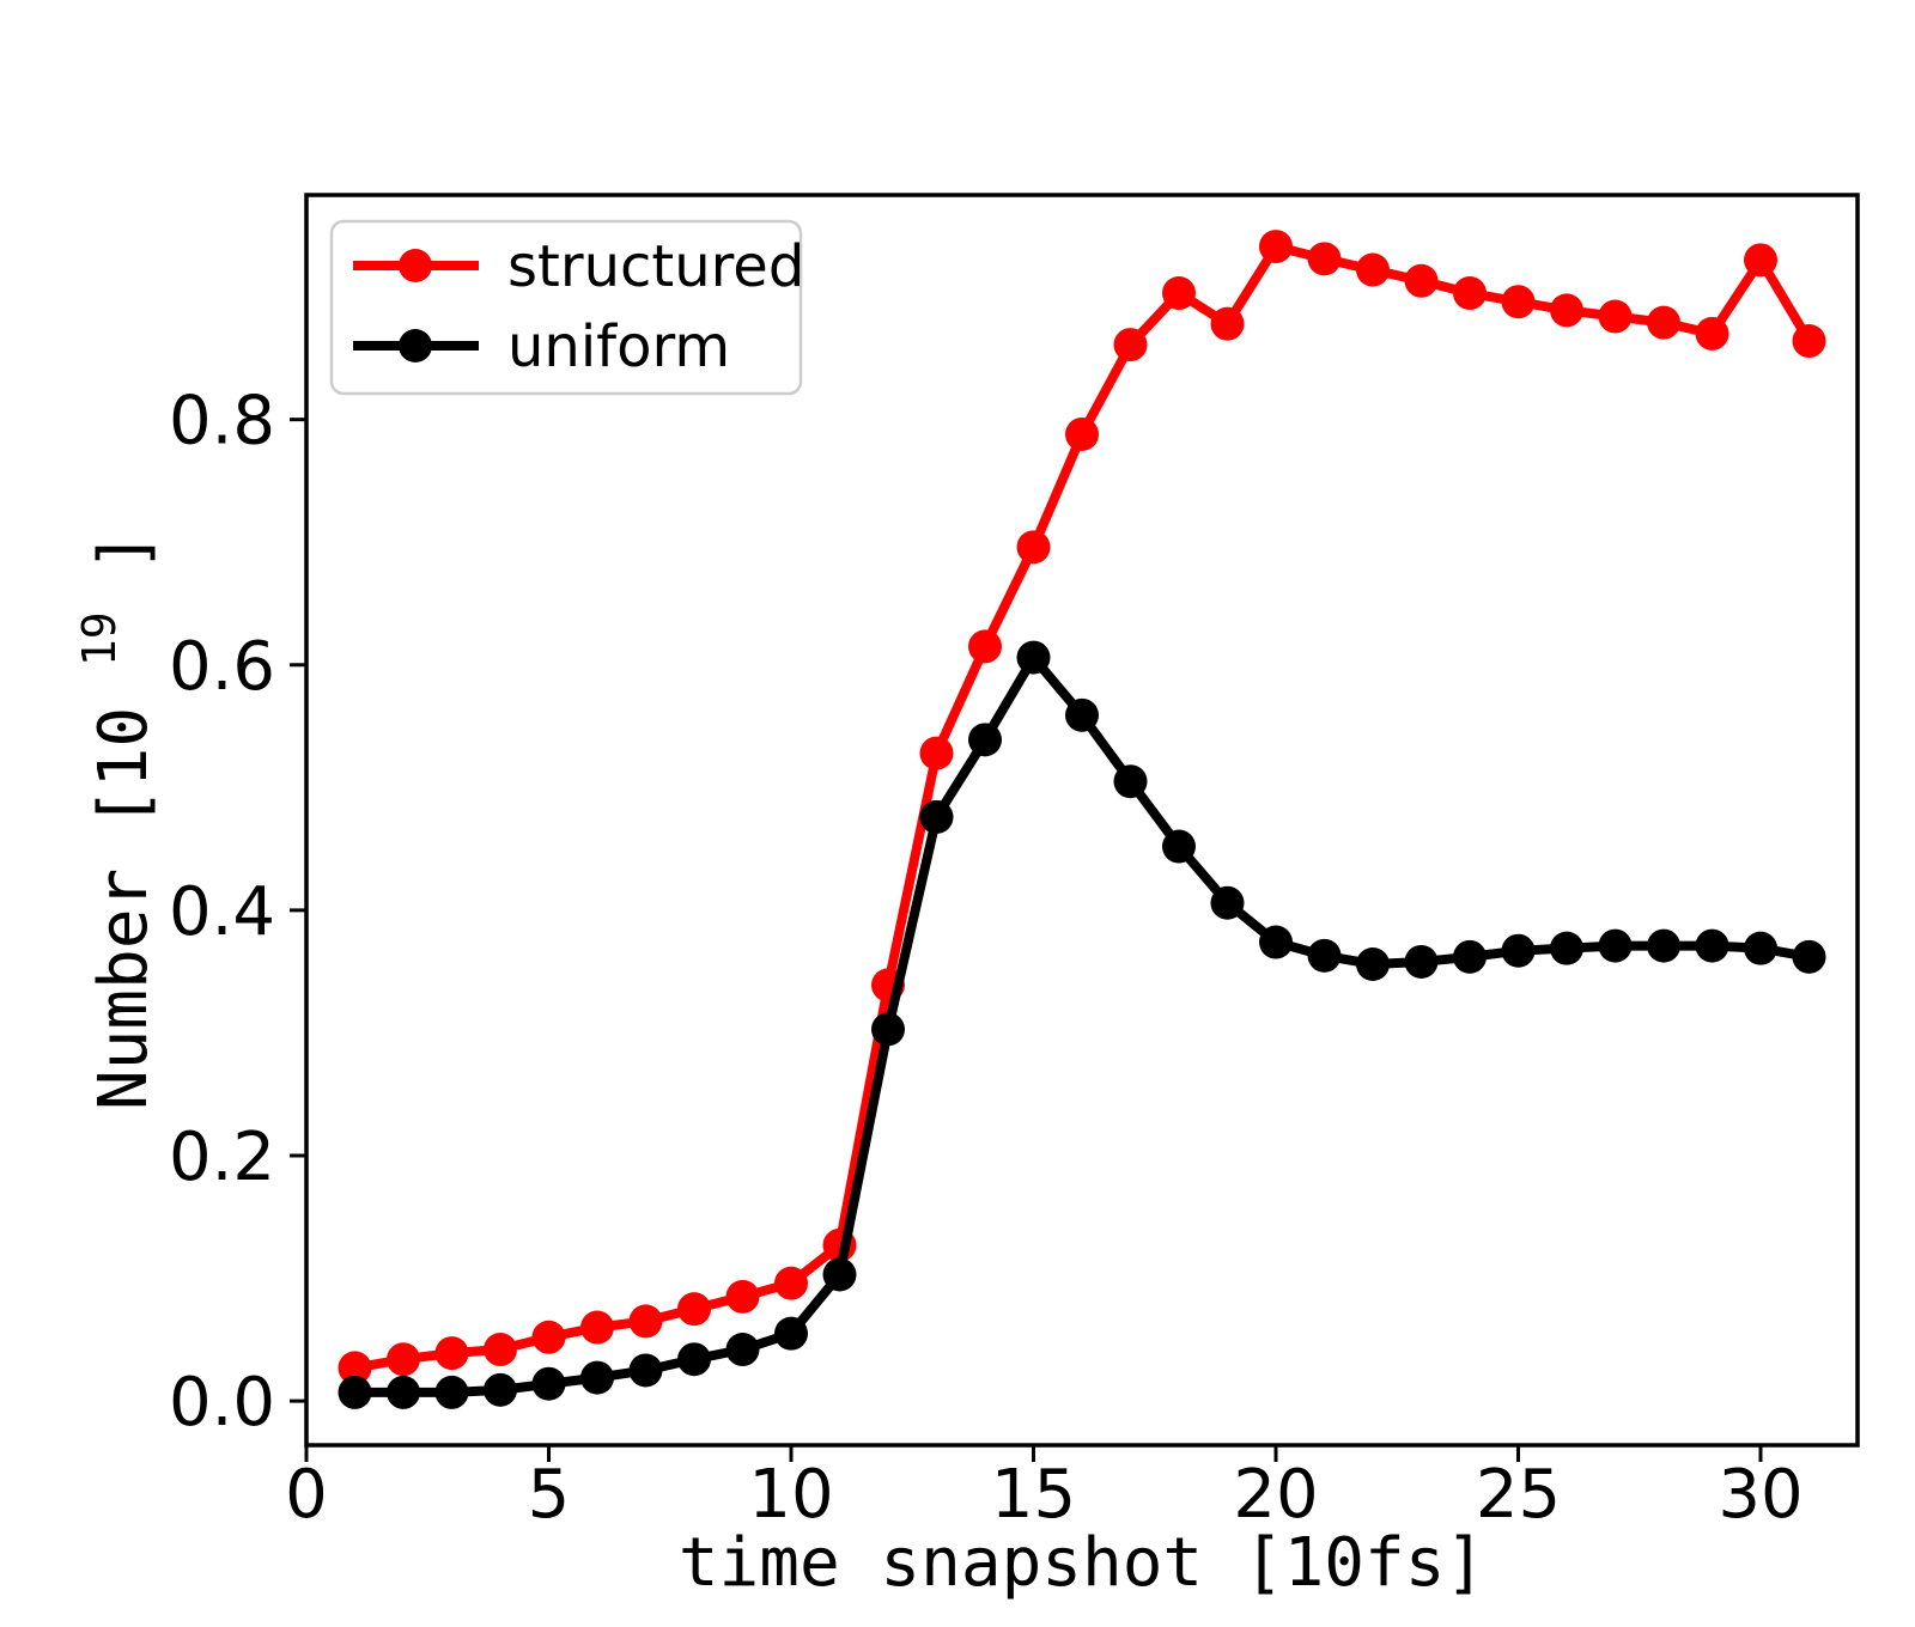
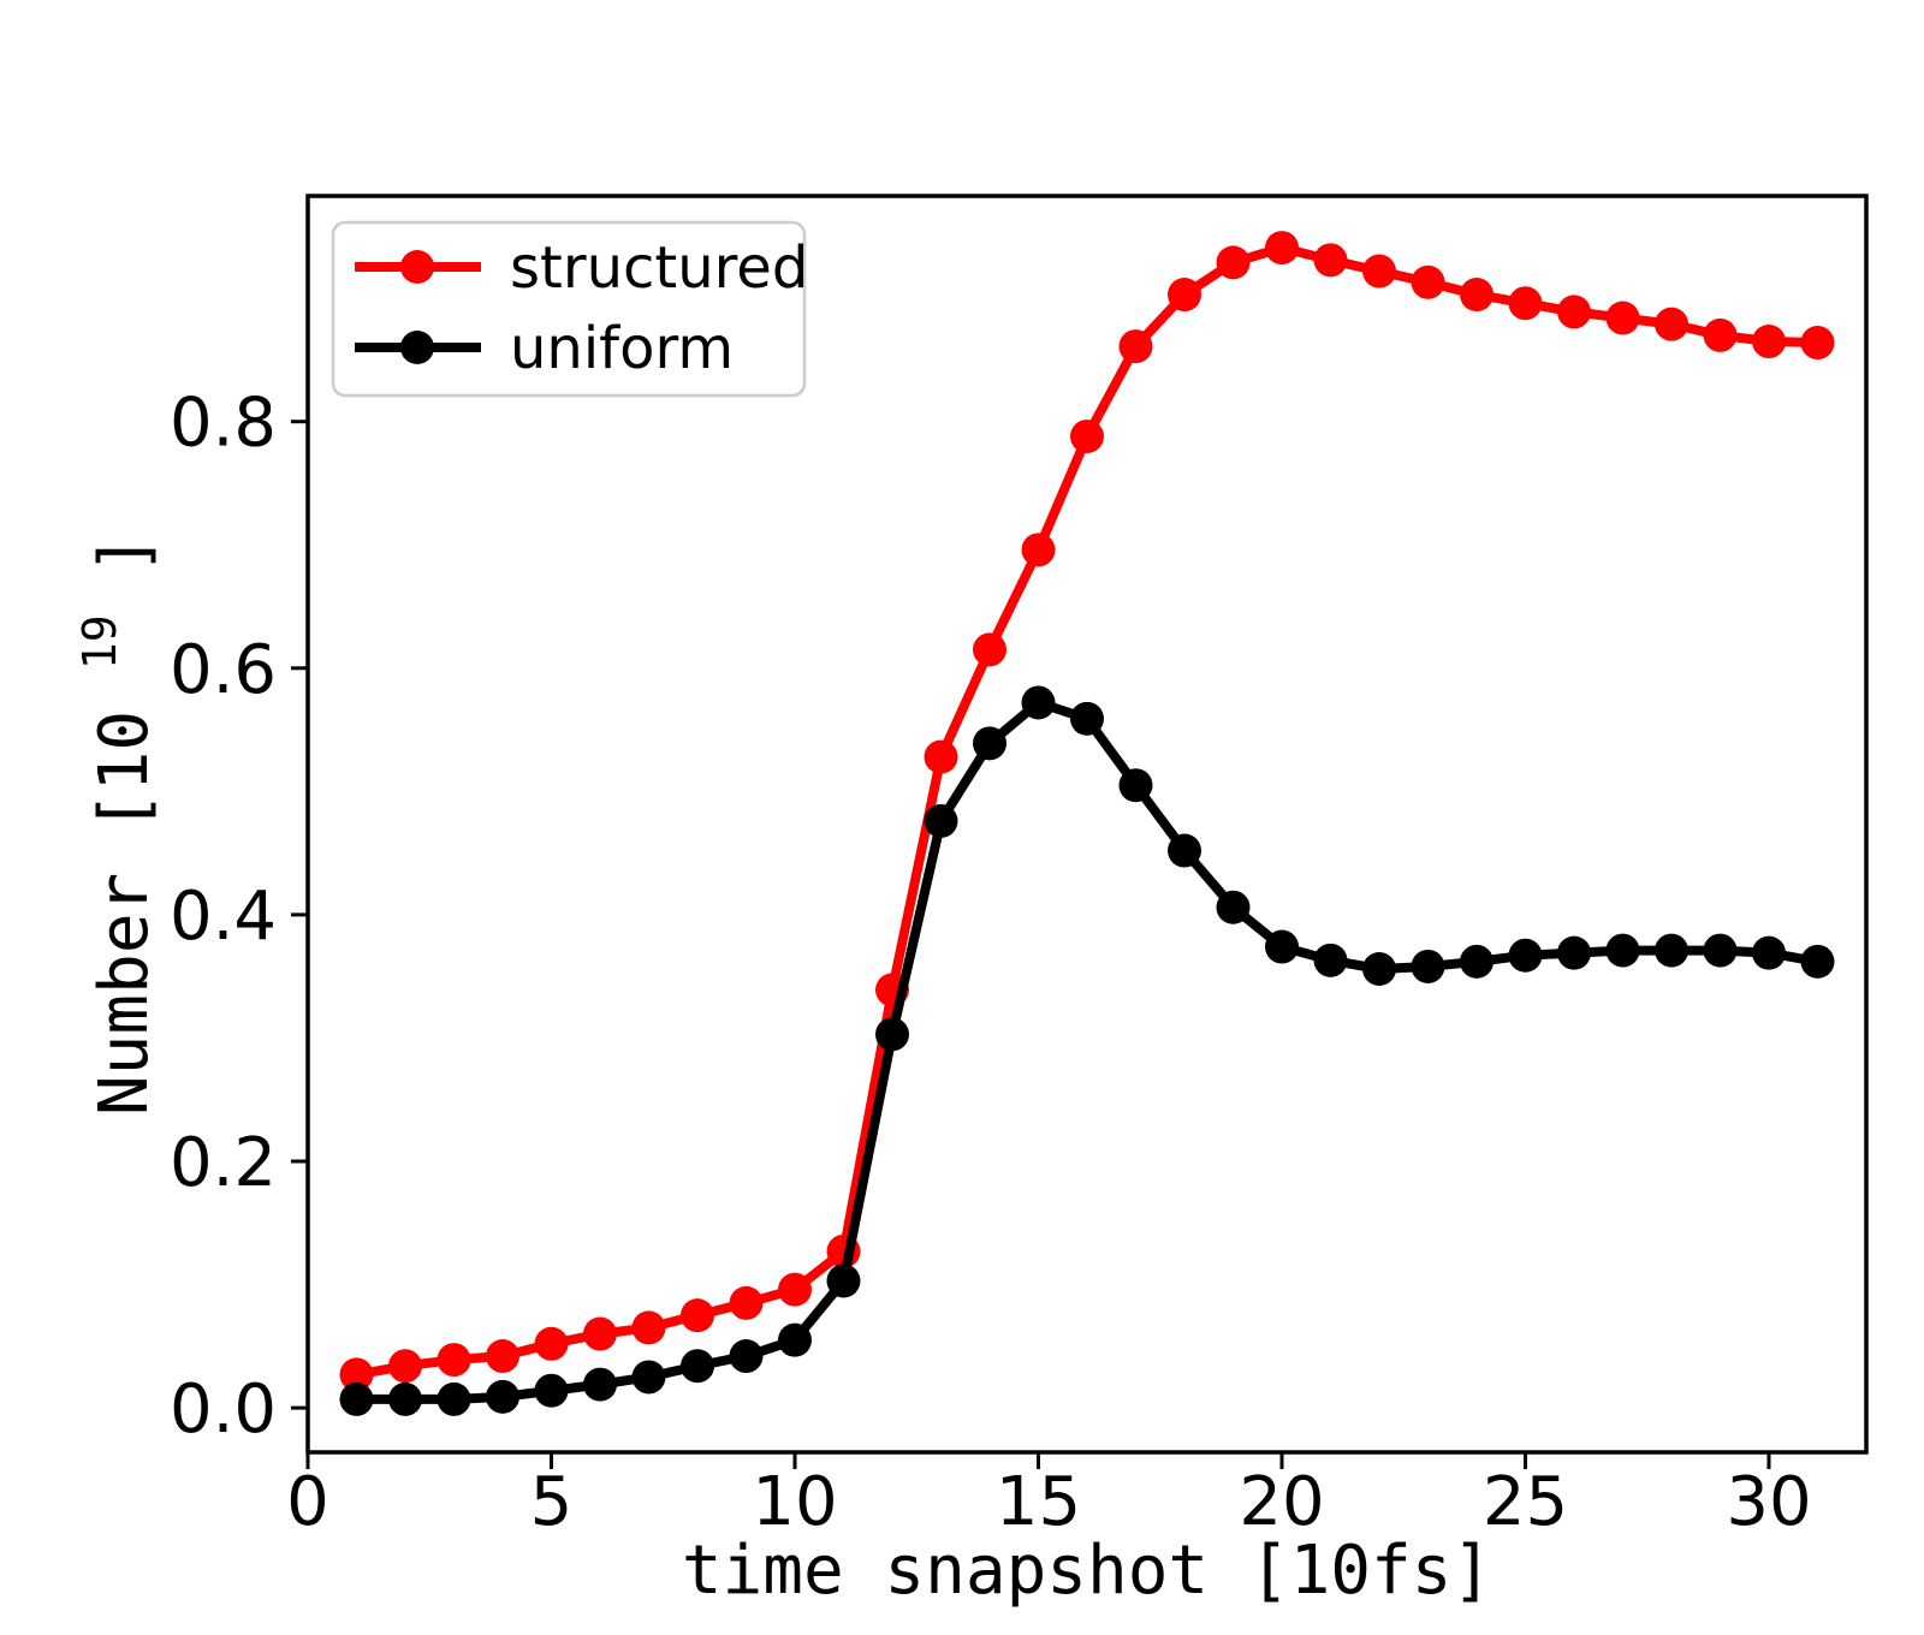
uniform/15: 0.606 -> 0.572
structured/19: 0.878 -> 0.929
structured/30: 0.930 -> 0.865
